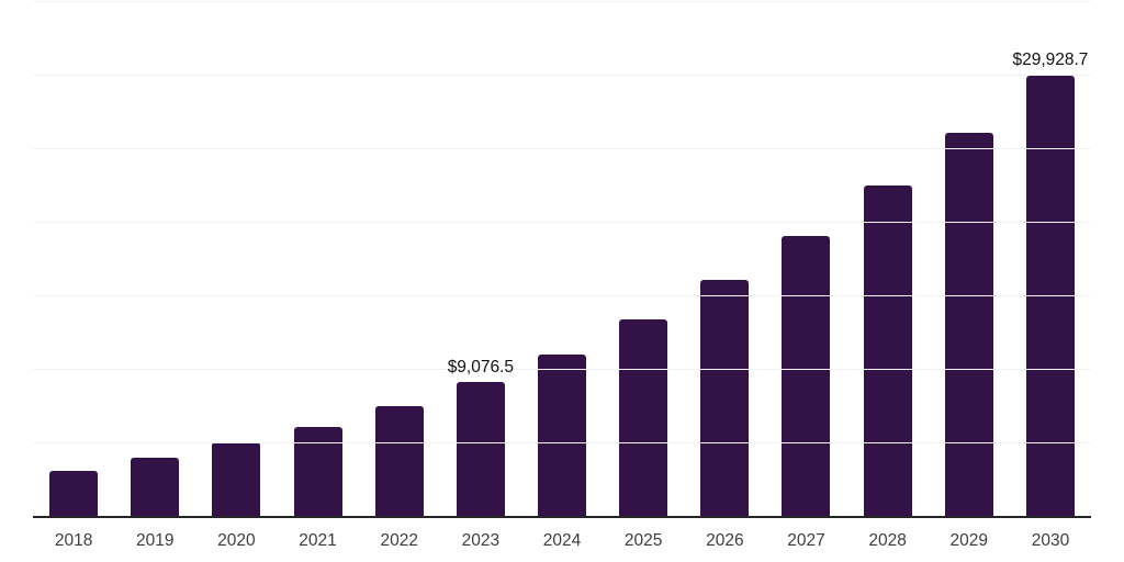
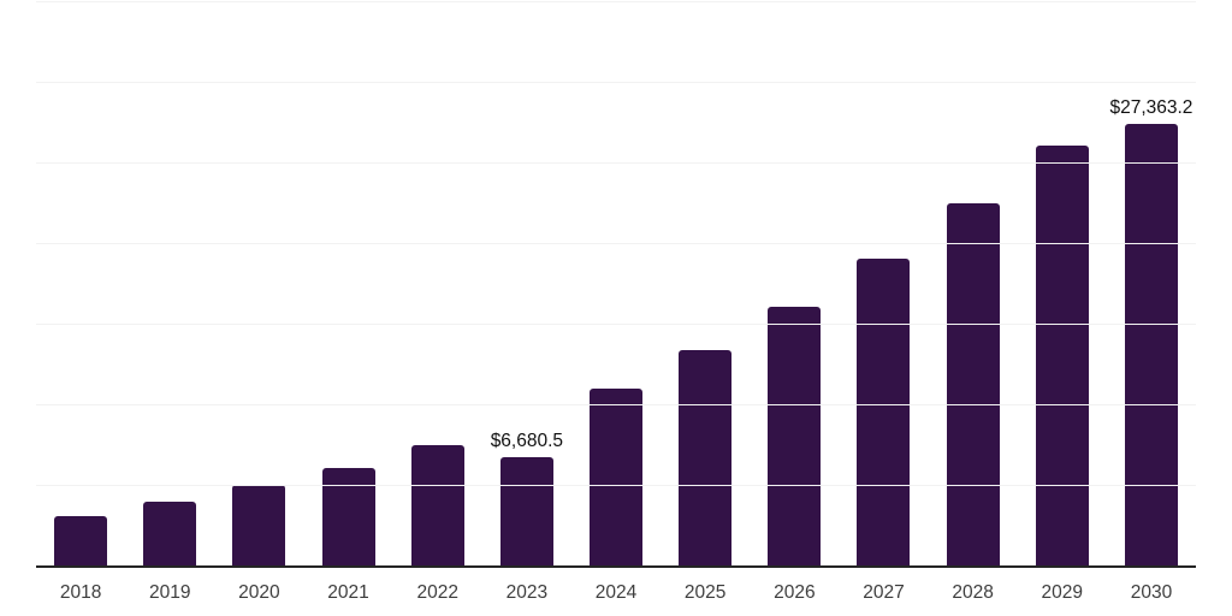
2023: $9,076.5 -> $6,680.5
2030: $29,928.7 -> $27,363.2
